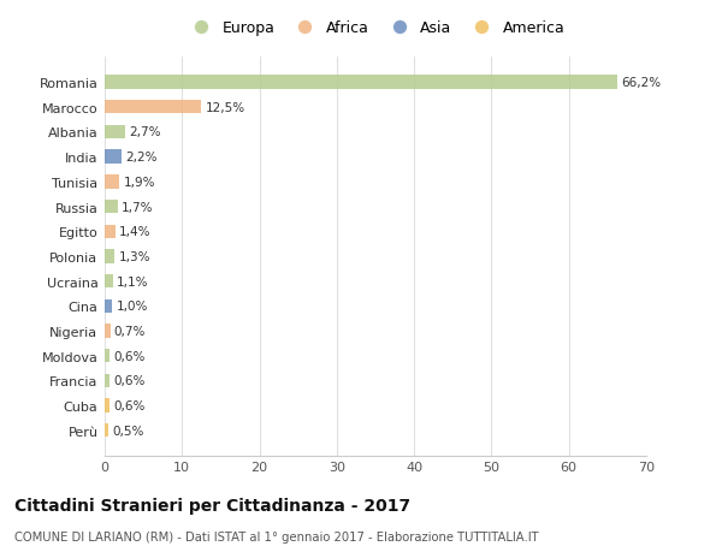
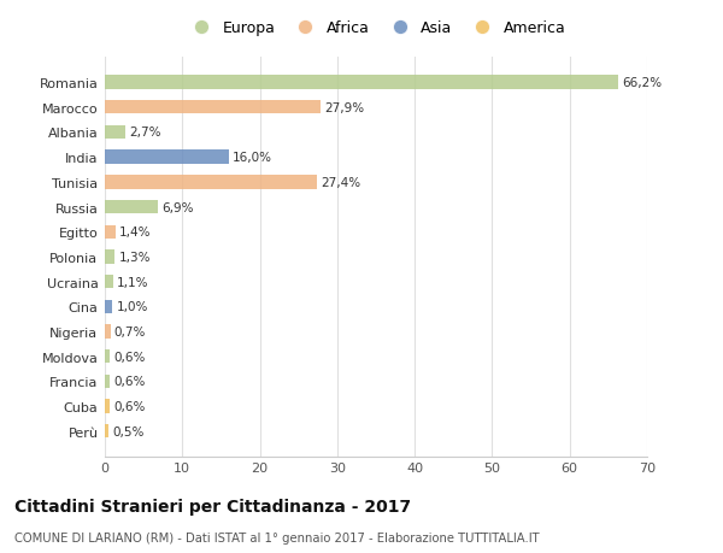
Marocco: 12,5% -> 27,9%
India: 2,2% -> 16,0%
Tunisia: 1,9% -> 27,4%
Russia: 1,7% -> 6,9%
